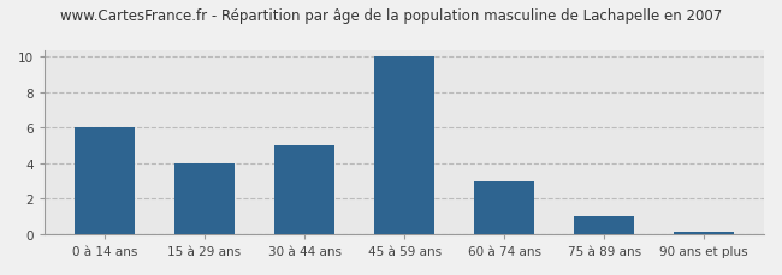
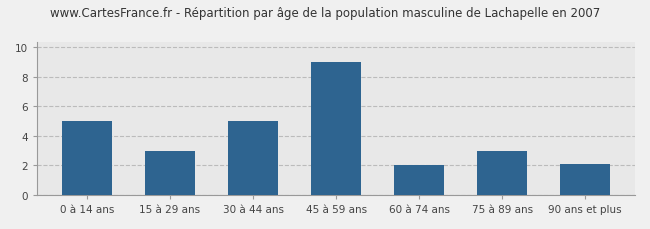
0 à 14 ans: 6.0 -> 5.0
15 à 29 ans: 4.0 -> 3.0
45 à 59 ans: 10.0 -> 9.0
60 à 74 ans: 3.0 -> 2.0
75 à 89 ans: 1.0 -> 3.0
90 ans et plus: 0.1 -> 2.1
